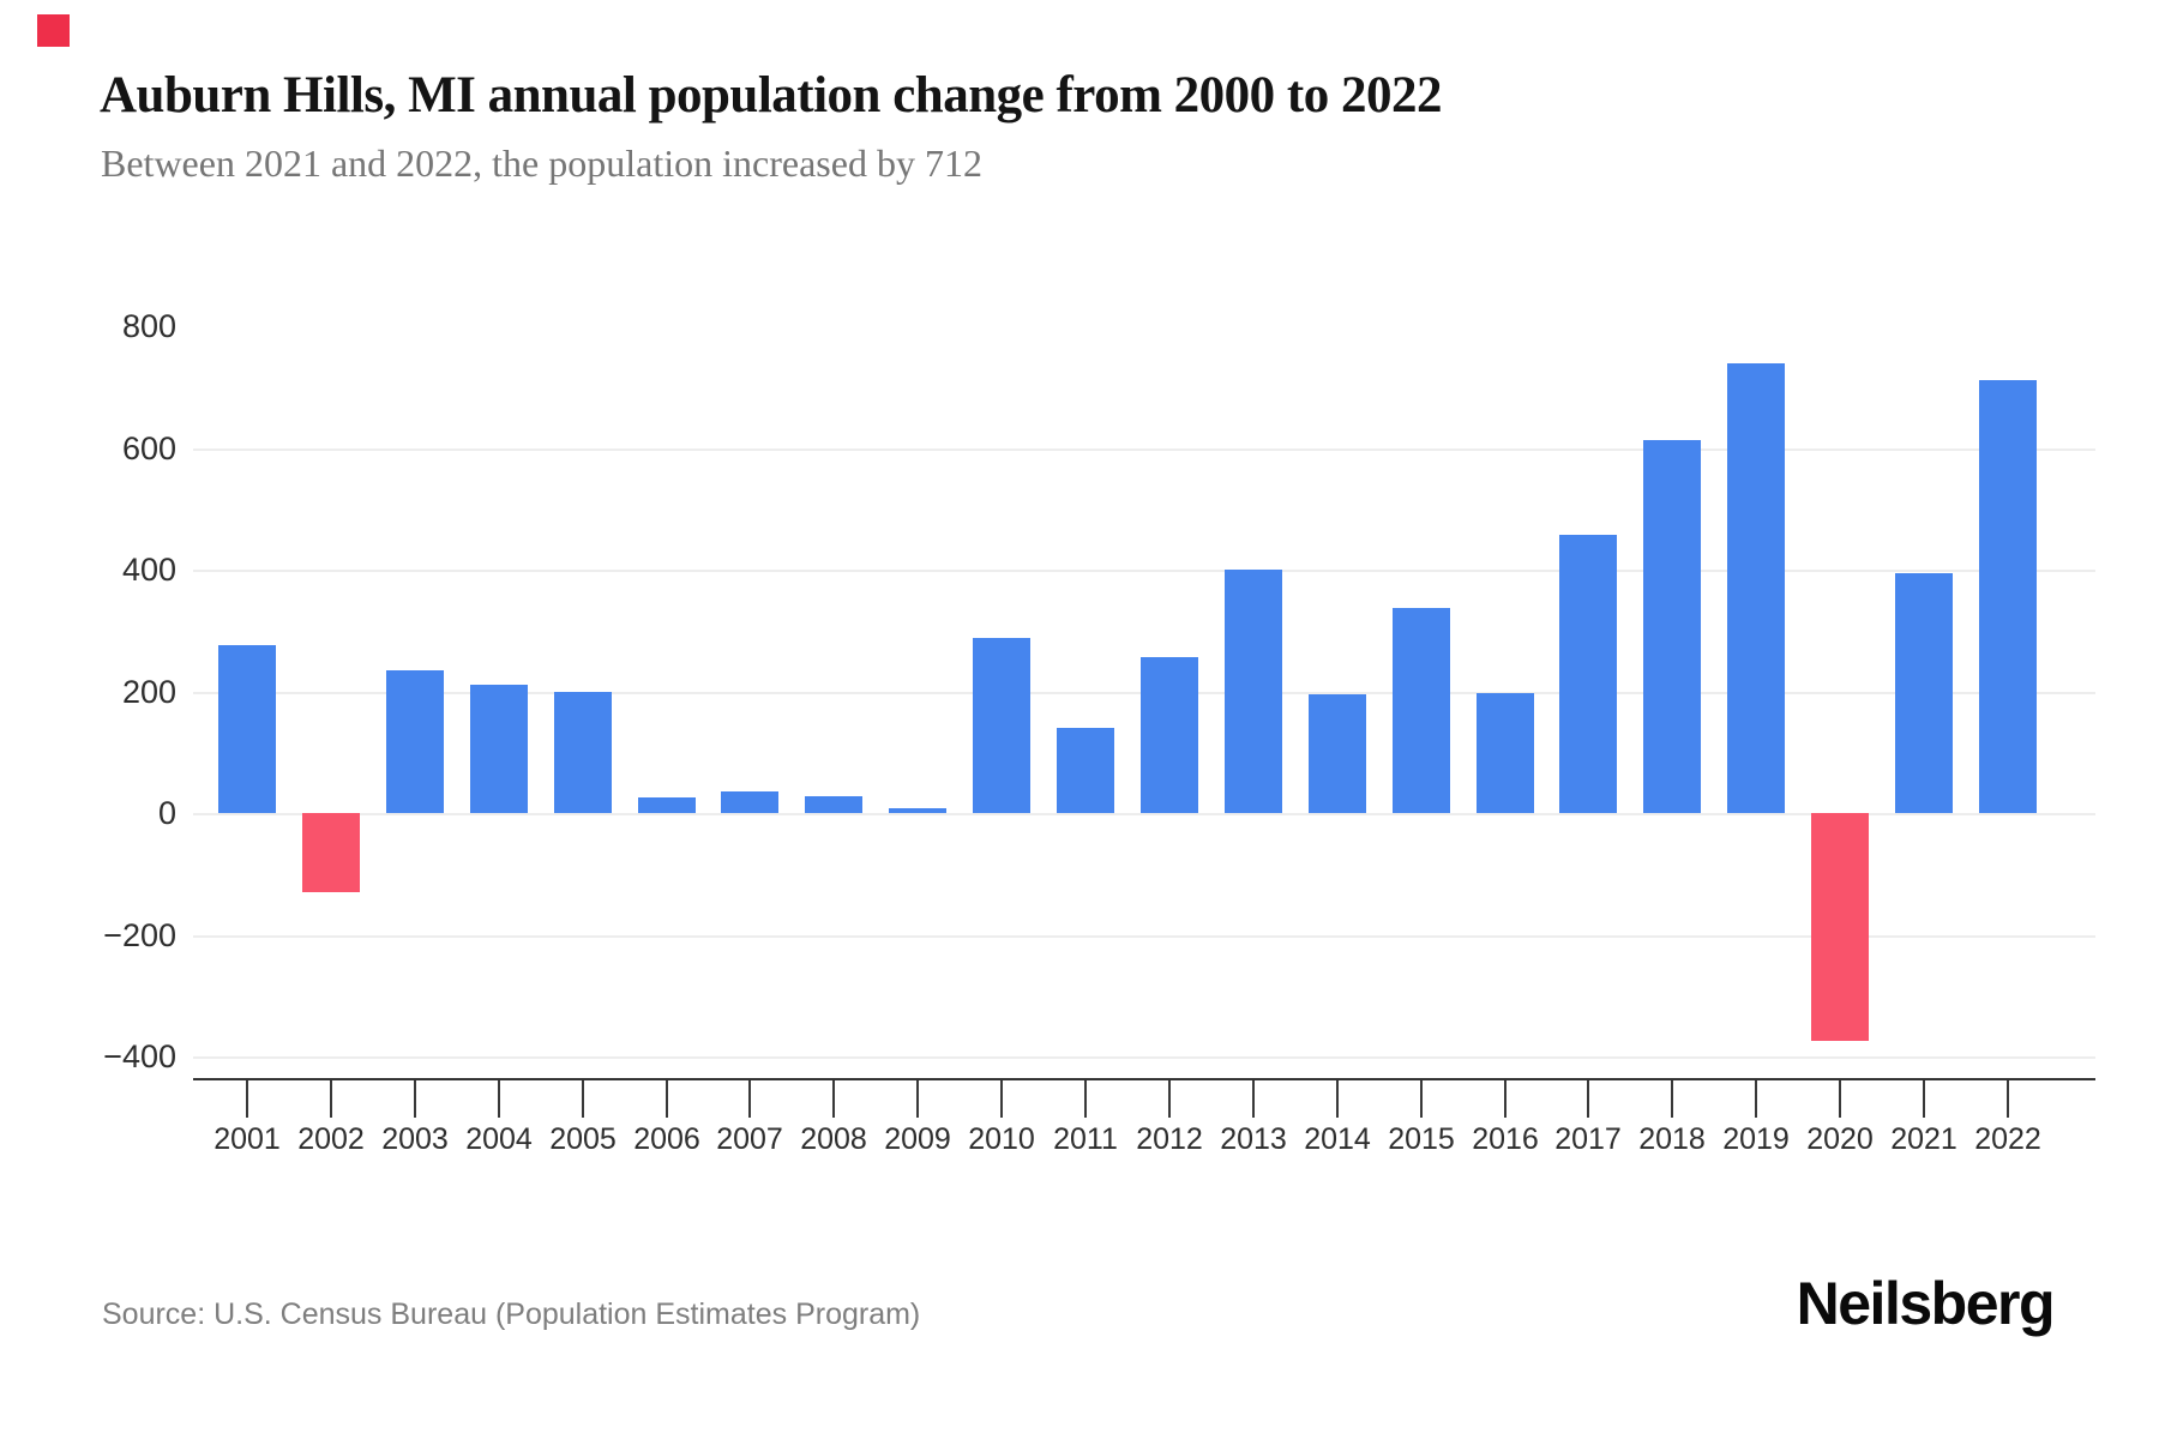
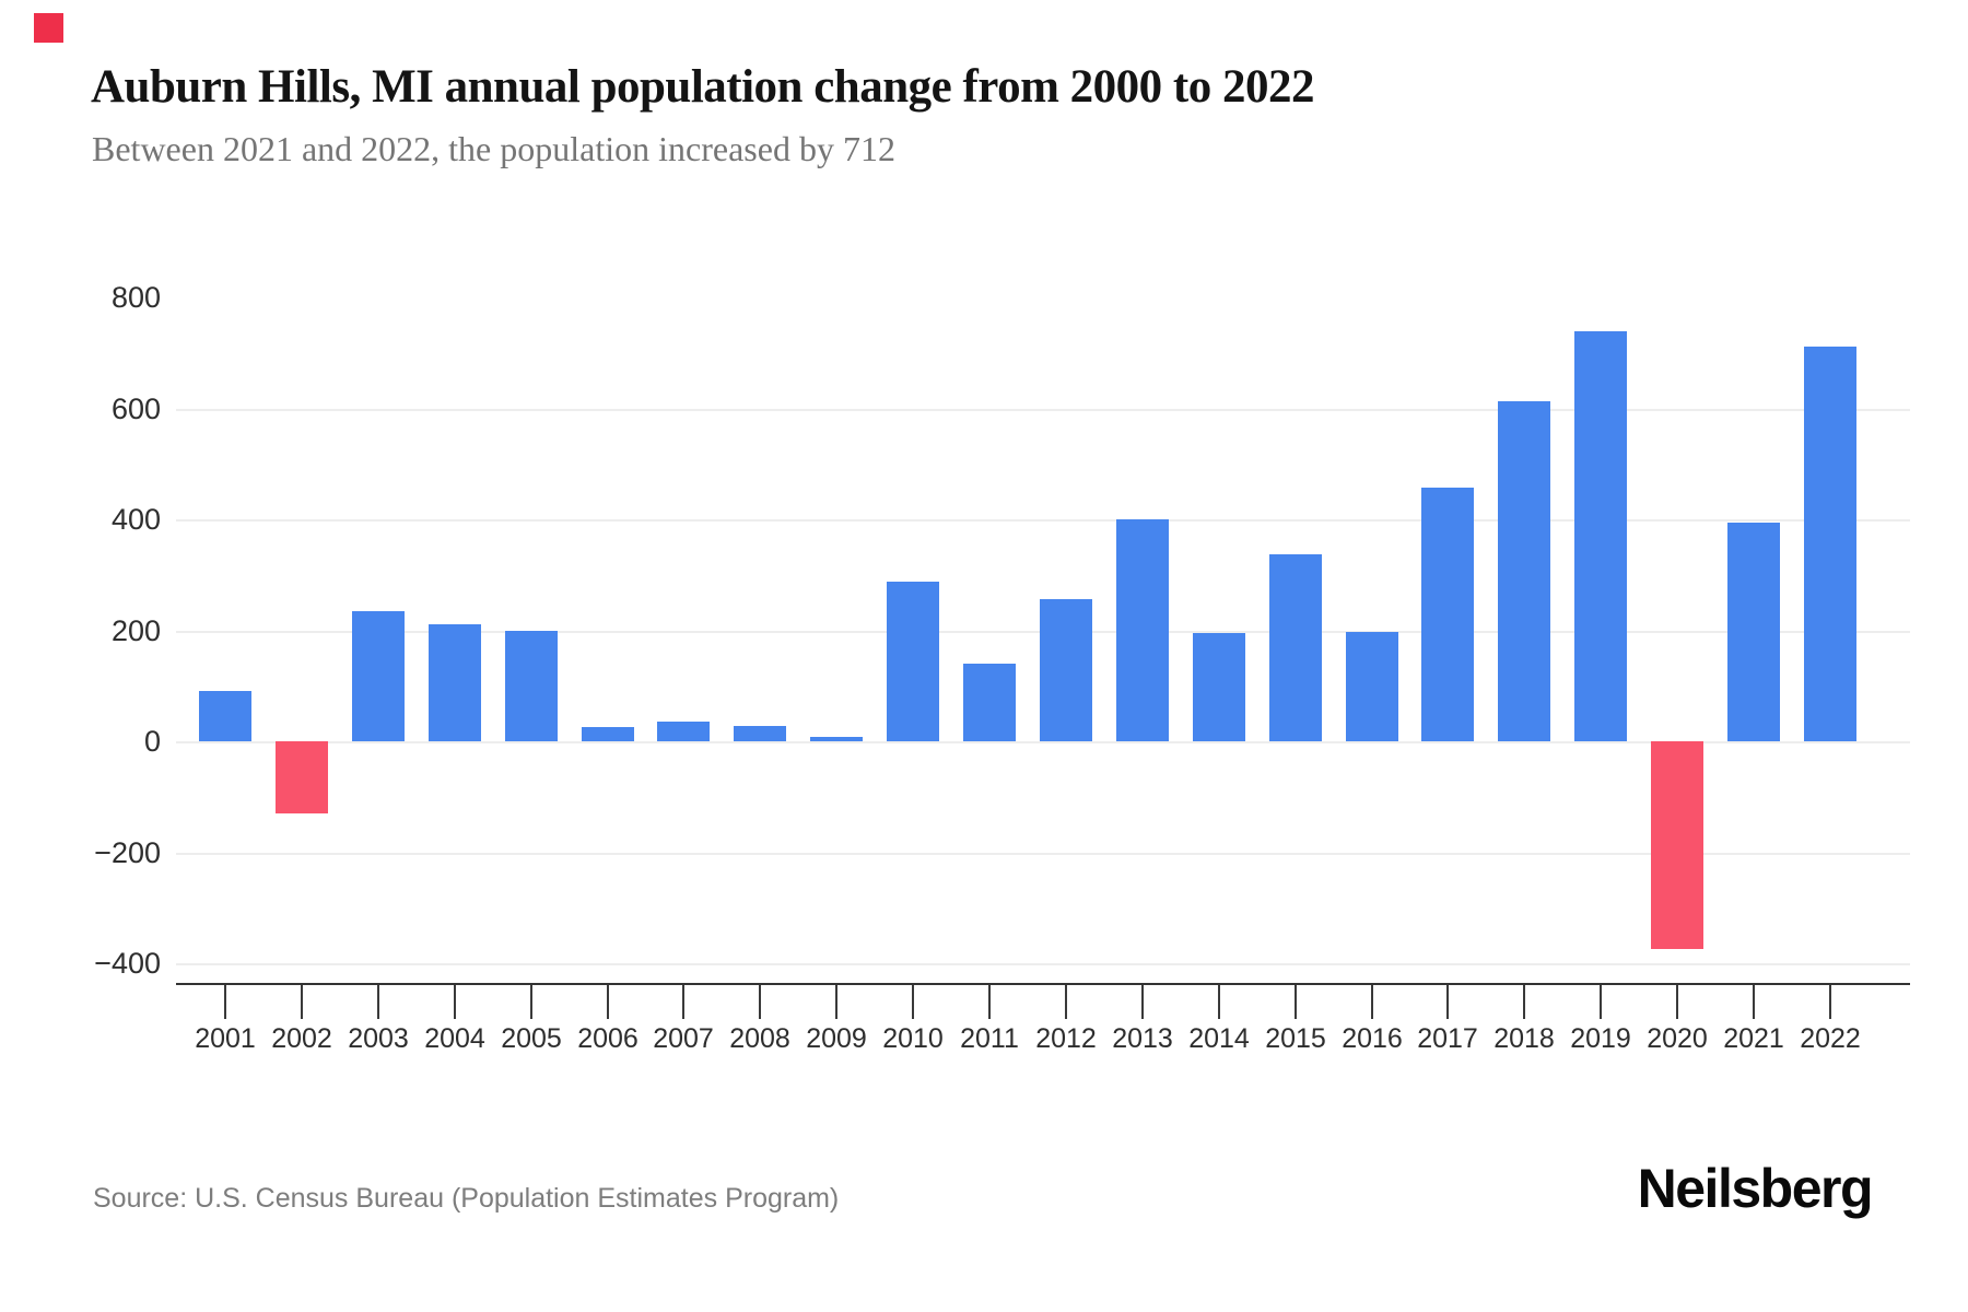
2001: 280 -> 90
